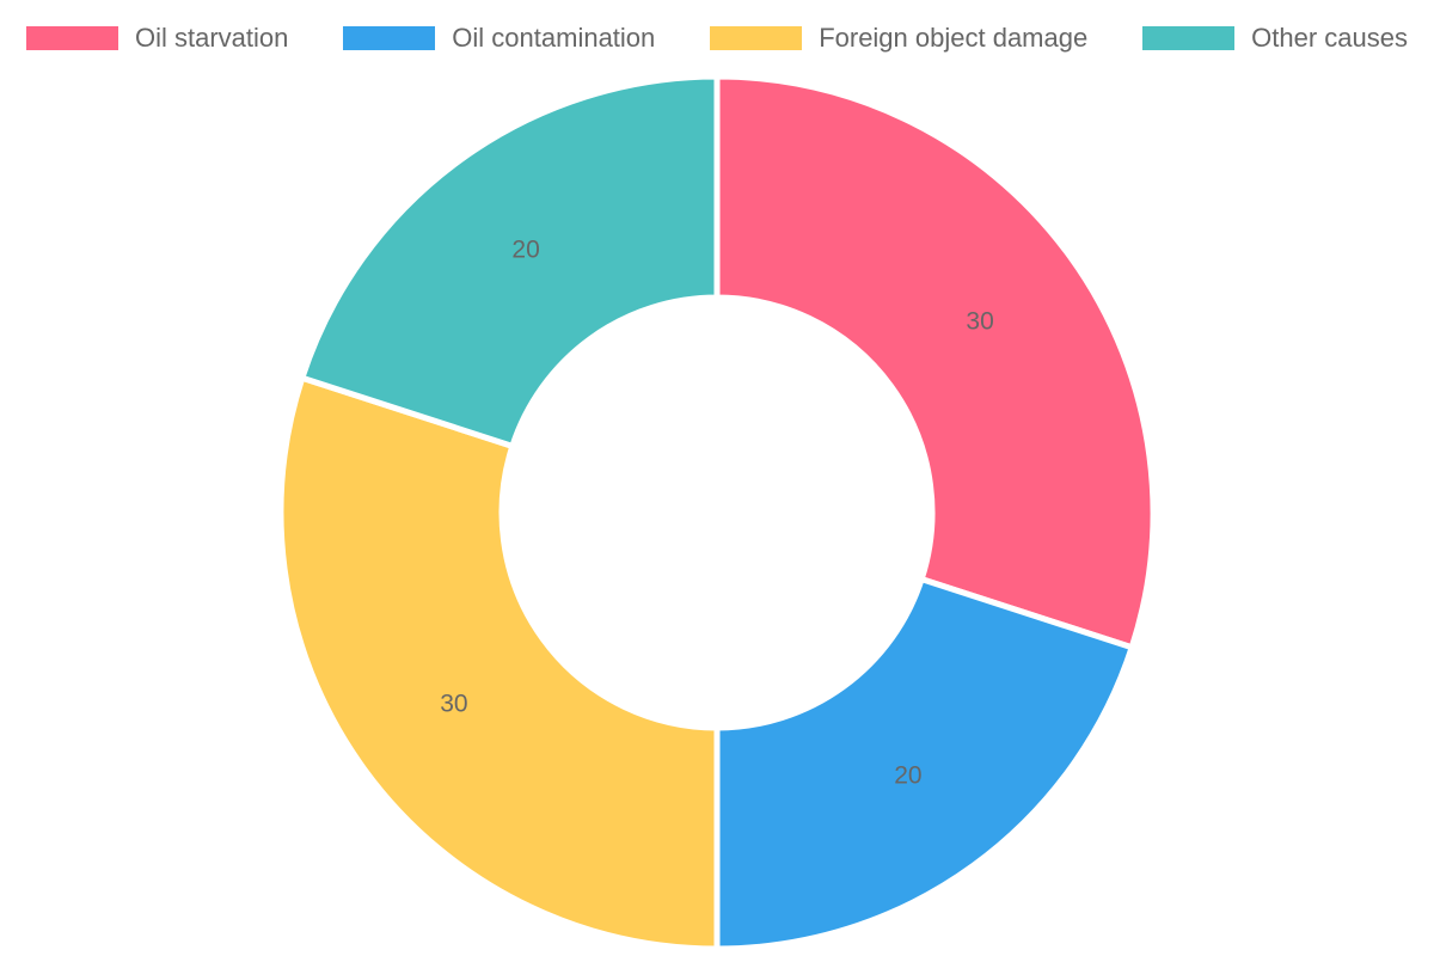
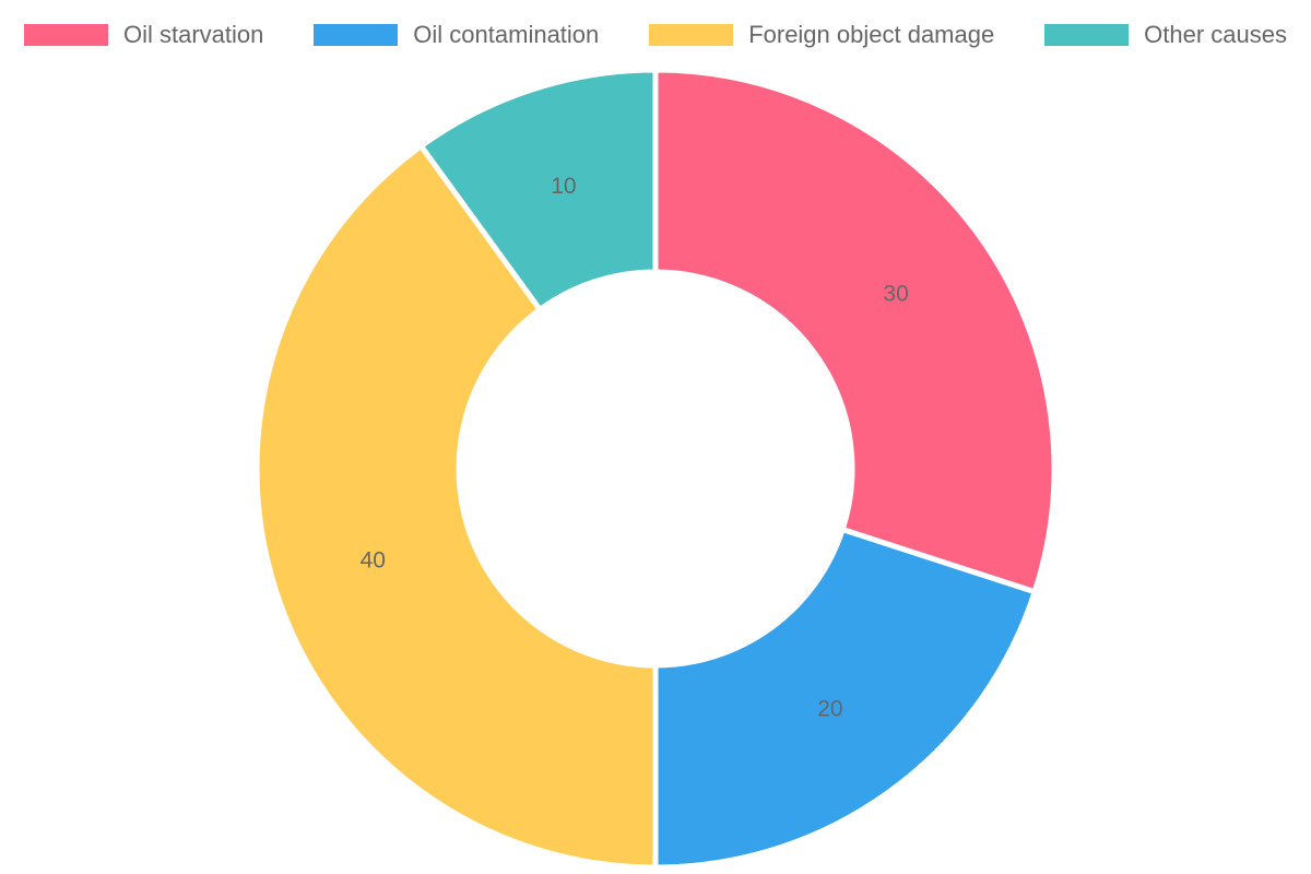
Foreign object damage: 30 -> 40
Other causes: 20 -> 10
